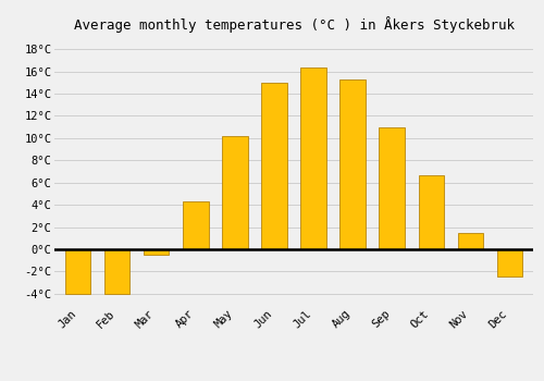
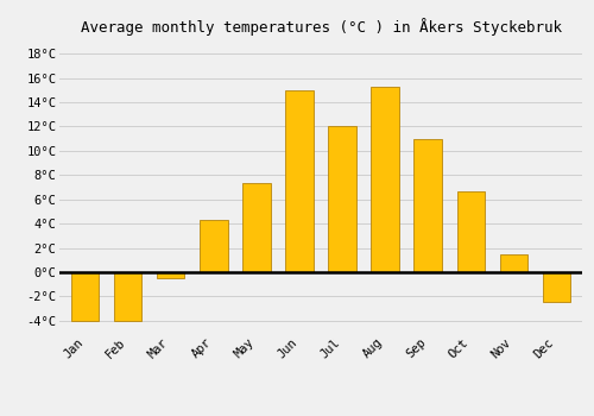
May: 10.2°C -> 7.3°C
Jul: 16.4°C -> 12.0°C
